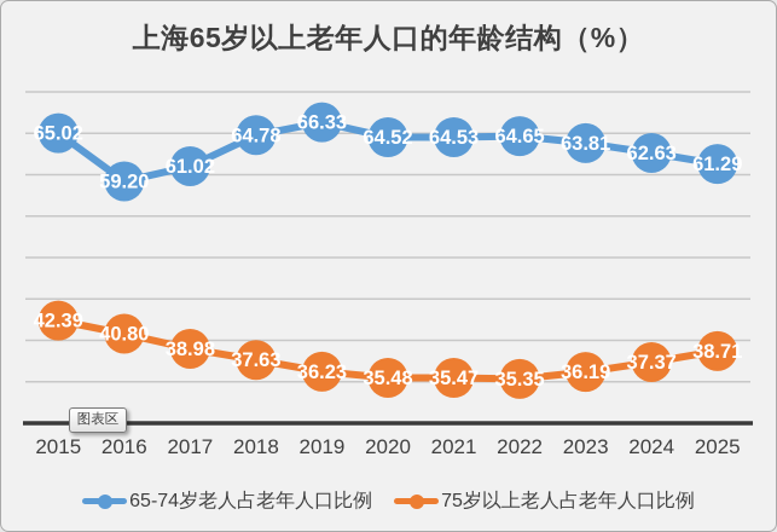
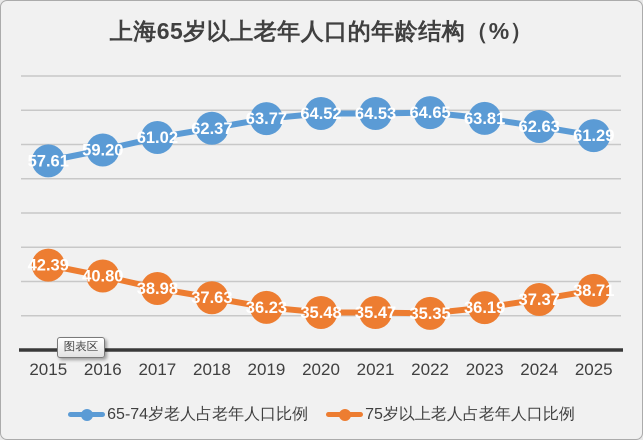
65-74岁老人占老年人口比例/2015: 65.02 -> 57.61
65-74岁老人占老年人口比例/2018: 64.78 -> 62.37
65-74岁老人占老年人口比例/2019: 66.33 -> 63.77
